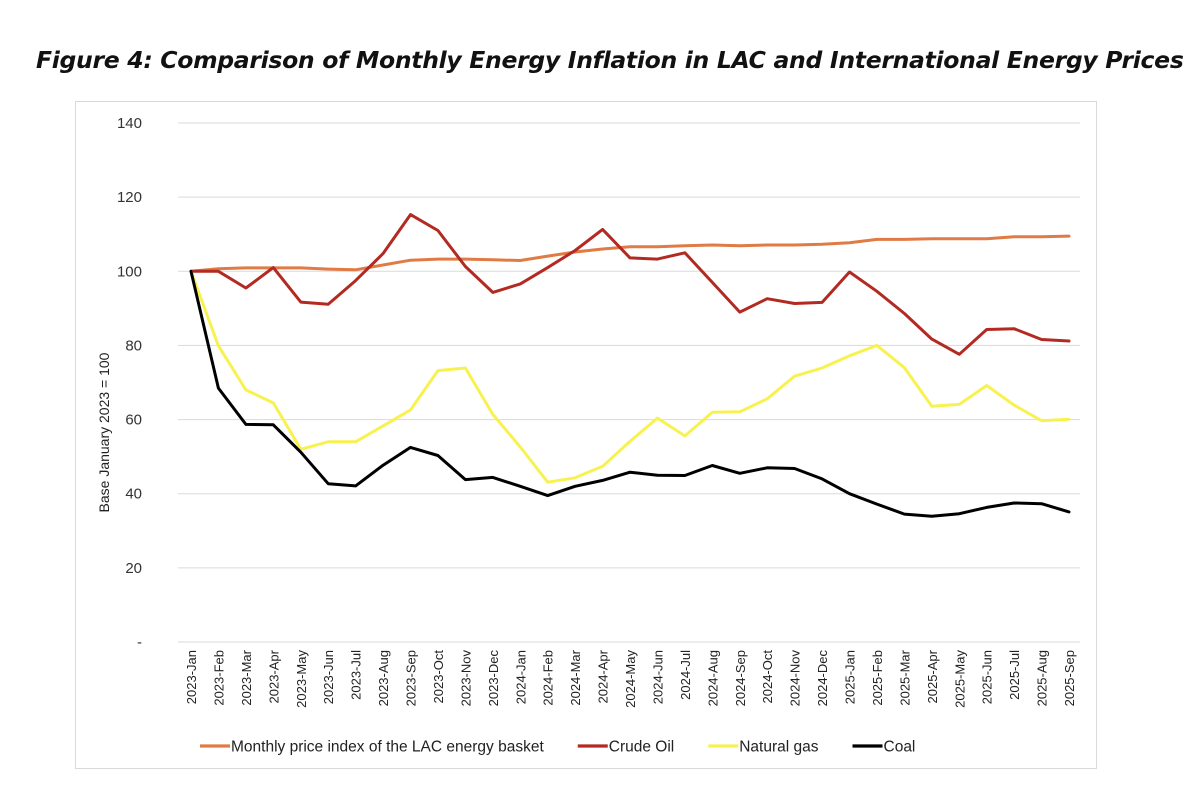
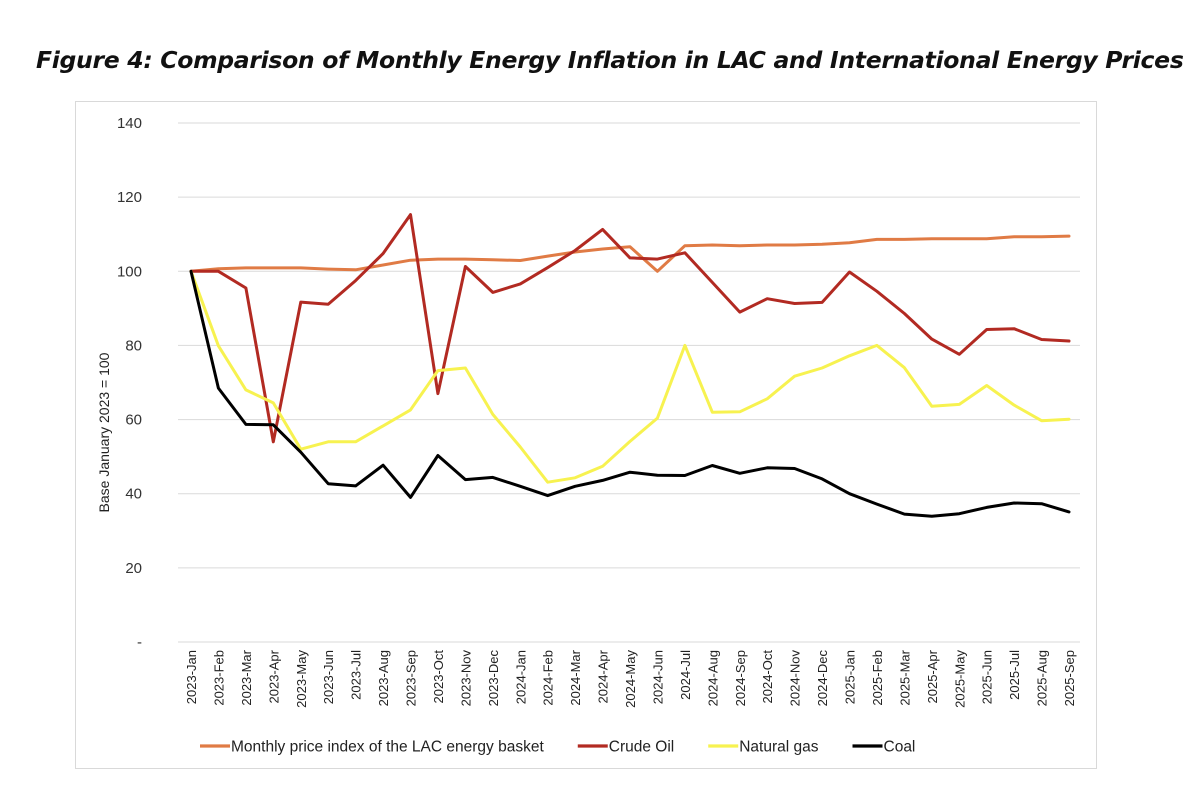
Crude Oil/2023-Apr: 101 -> 54
Coal/2023-Sep: 52 -> 39
Crude Oil/2023-Oct: 111 -> 67
Monthly price index of the LAC energy basket/2024-Jun: 107 -> 100
Natural gas/2024-Jul: 56 -> 80
